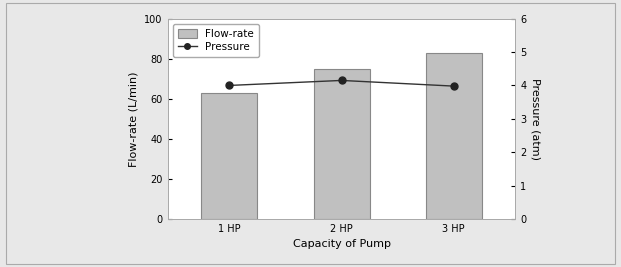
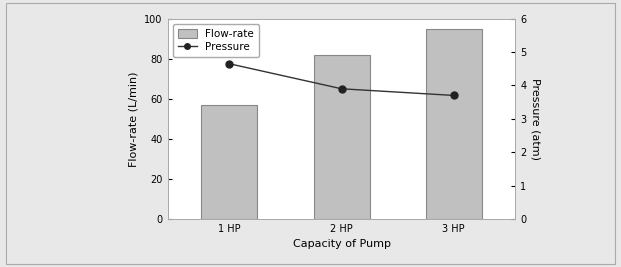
Flow-rate/1 HP: 63 -> 57
Pressure/1 HP: 4.00 -> 4.65
Flow-rate/2 HP: 75 -> 82
Pressure/2 HP: 4.15 -> 3.90
Flow-rate/3 HP: 83 -> 95
Pressure/3 HP: 3.98 -> 3.70
